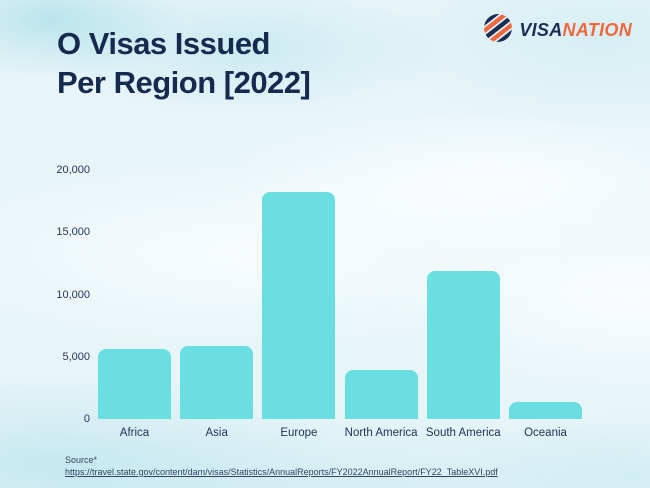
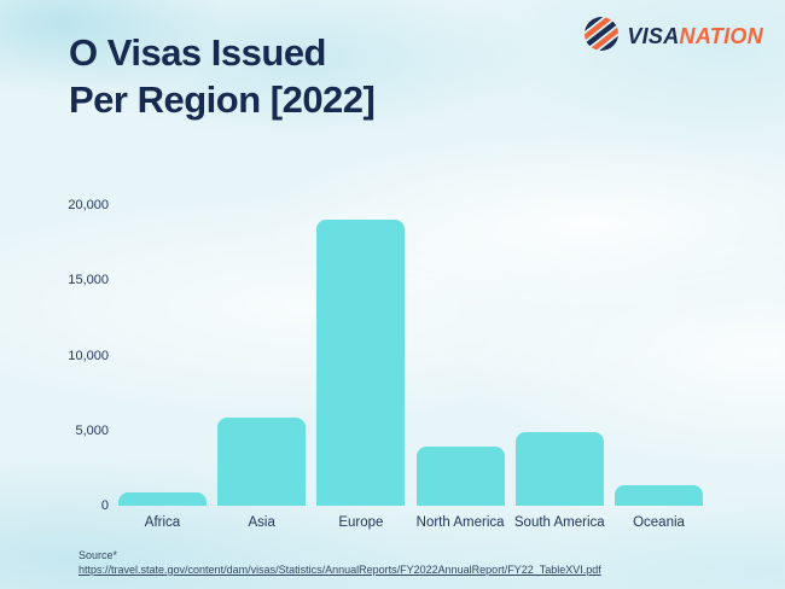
Africa: 5600 -> 900
Europe: 18200 -> 19000
South America: 11900 -> 4900
